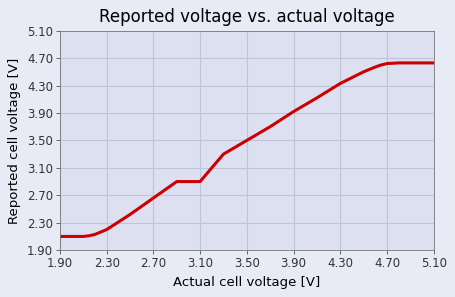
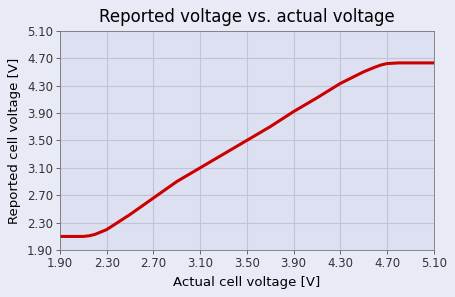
3.10: 2.90 -> 3.10
